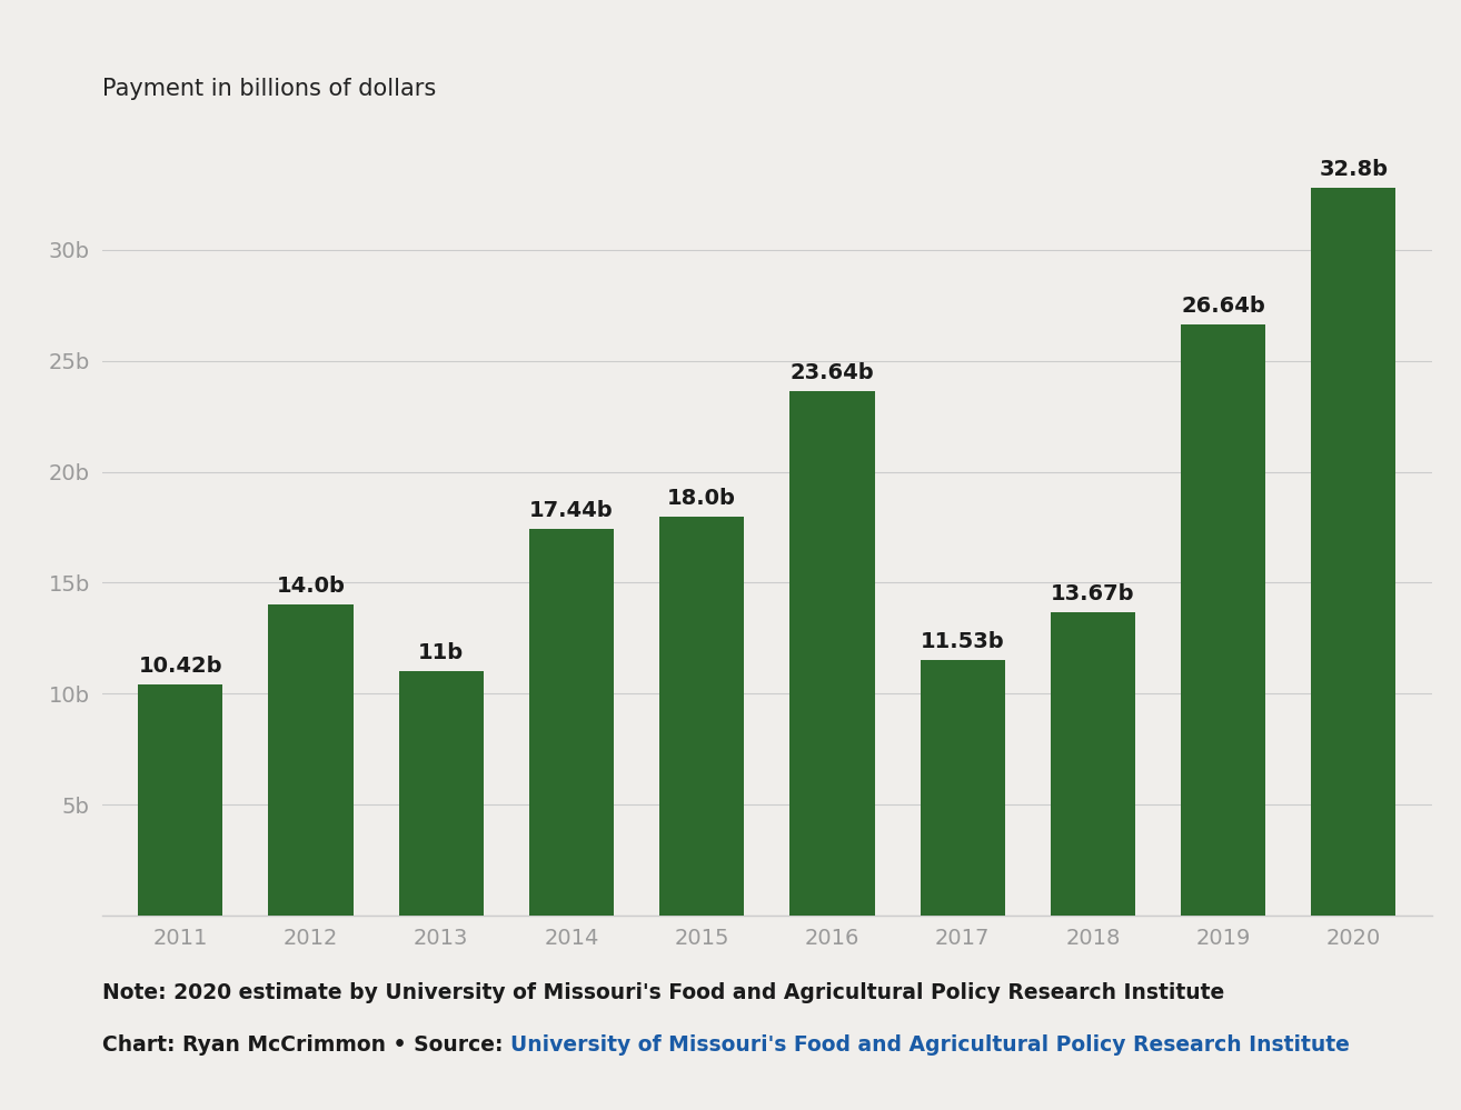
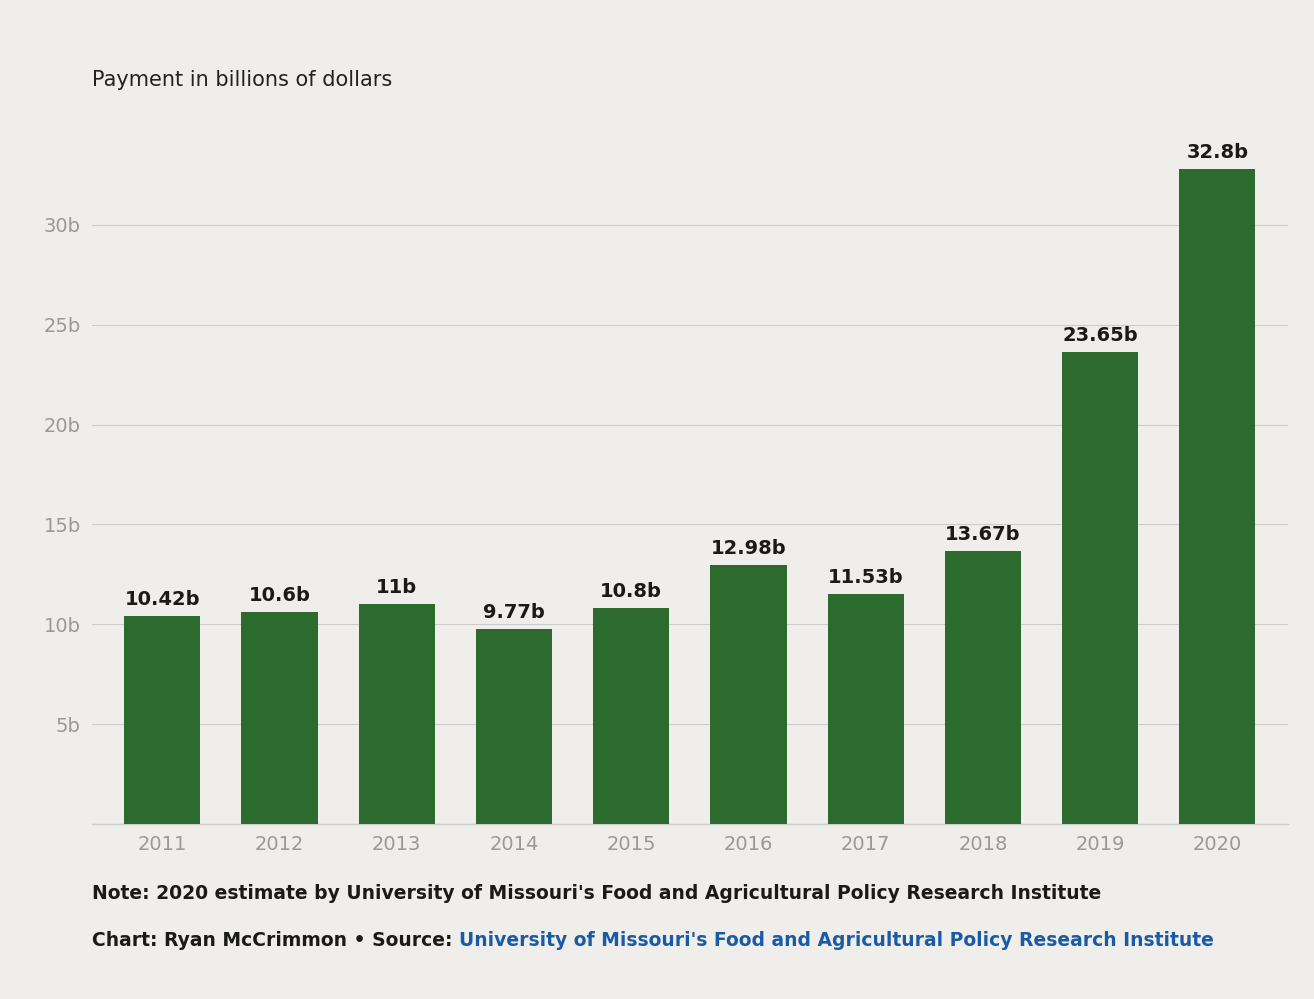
2012: 14.0b -> 10.6b
2014: 17.44b -> 9.77b
2015: 18.0b -> 10.8b
2016: 23.64b -> 12.98b
2019: 26.64b -> 23.65b
